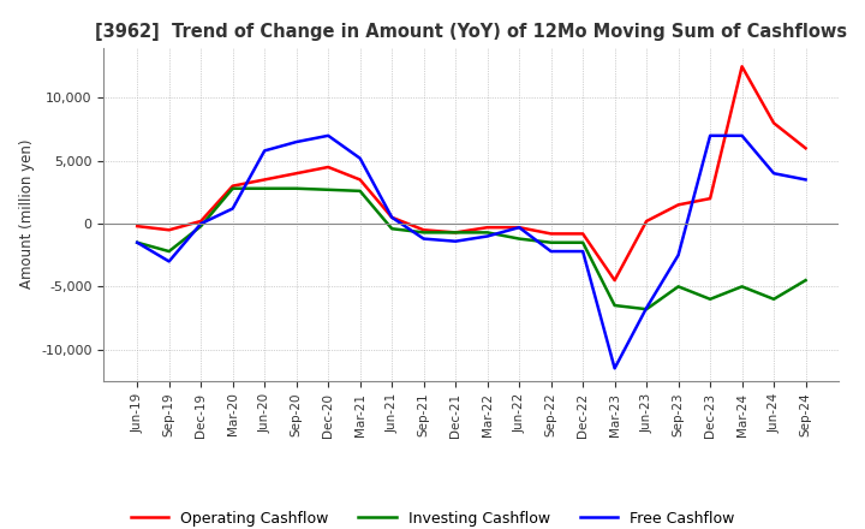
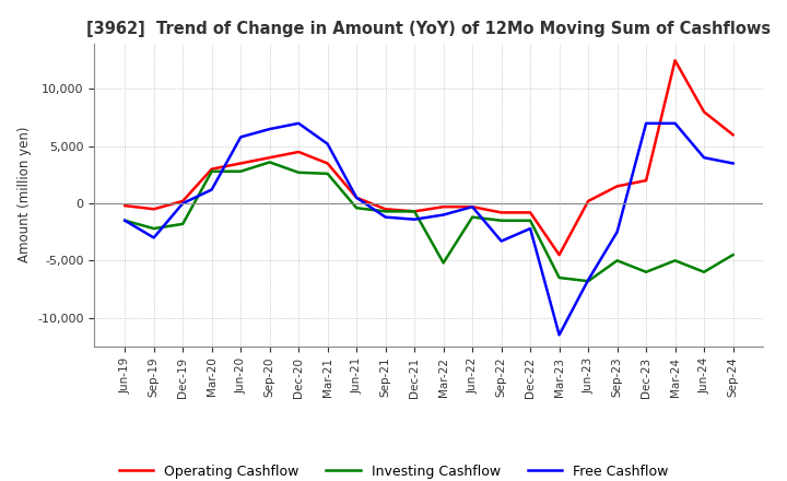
Investing Cashflow/Dec-19: -200 -> -1,800
Investing Cashflow/Sep-20: 2,800 -> 3,600
Investing Cashflow/Mar-22: -700 -> -5,200
Free Cashflow/Sep-22: -2,200 -> -3,300
